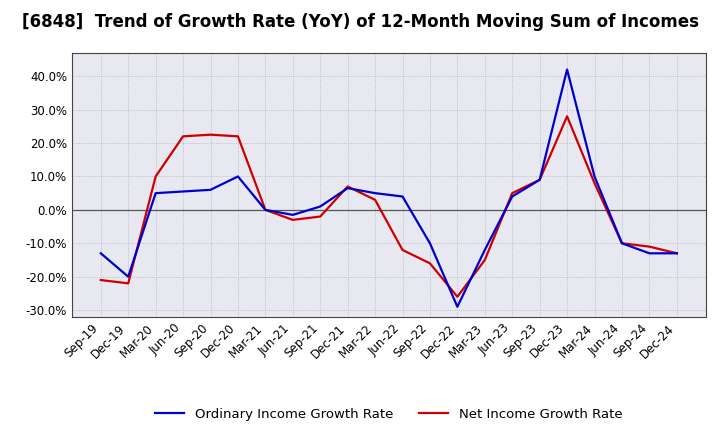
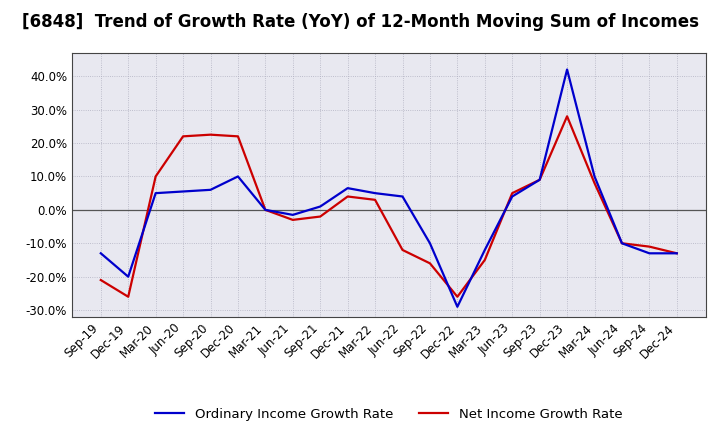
Net Income Growth Rate/Dec-19: -22.0% -> -26.0%
Net Income Growth Rate/Dec-21: 7.0% -> 4.0%
